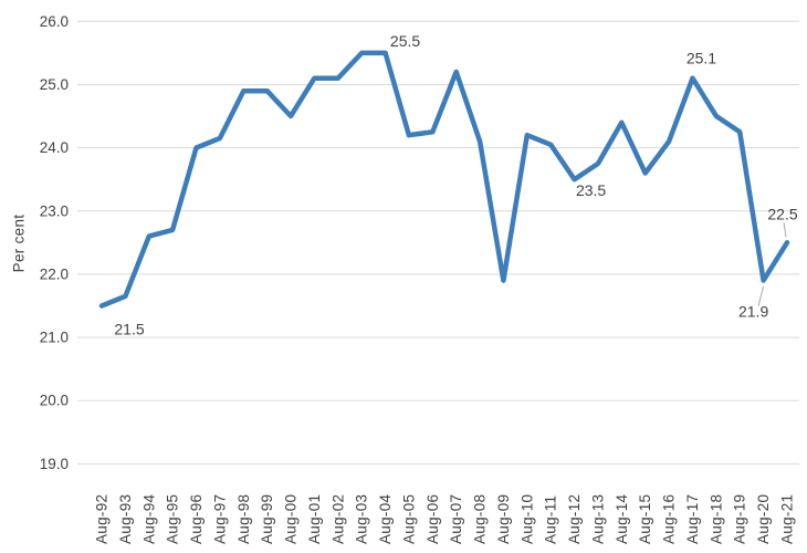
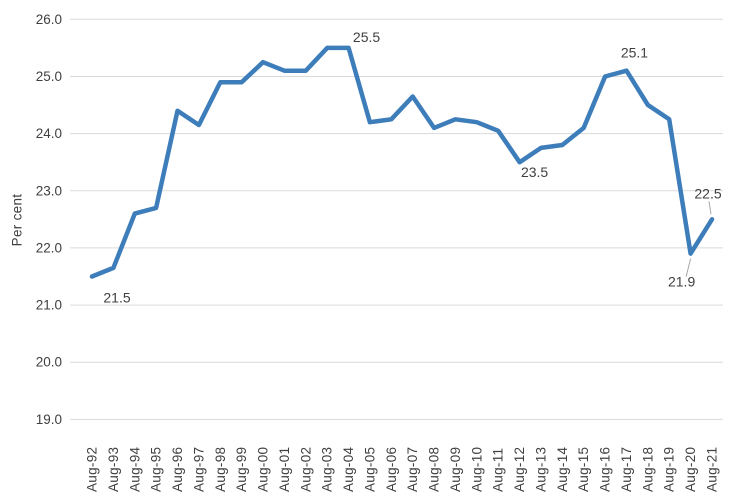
Aug-96: 24.0 -> 24.4
Aug-00: 24.5 -> 25.2
Aug-07: 25.2 -> 24.6
Aug-09: 21.9 -> 24.2
Aug-14: 24.4 -> 23.8
Aug-15: 23.6 -> 24.1
Aug-16: 24.1 -> 25.0
